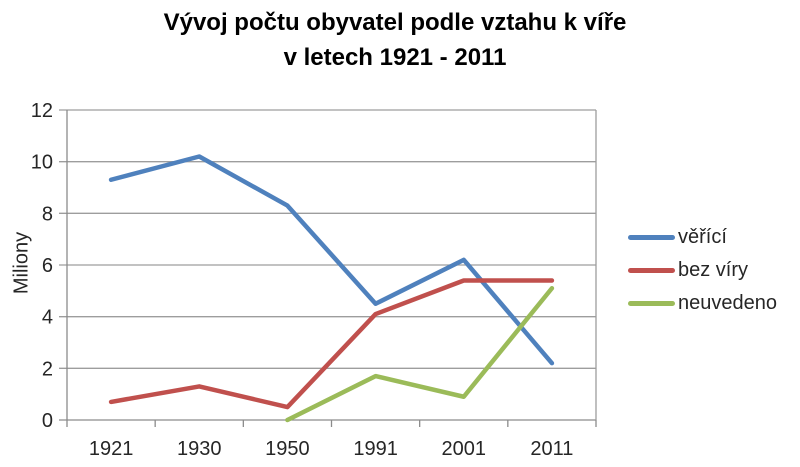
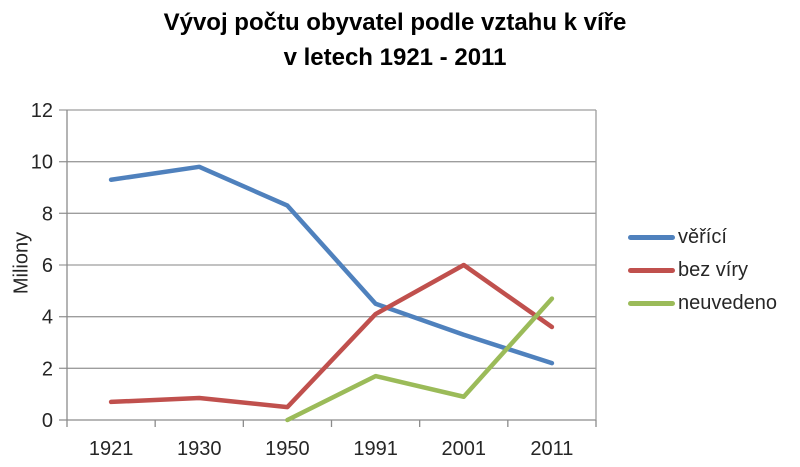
věřící/1930: 10.2 -> 9.8
bez víry/1930: 1.3 -> 0.8
věřící/2001: 6.2 -> 3.3
bez víry/2001: 5.4 -> 6.0
bez víry/2011: 5.4 -> 3.6
neuvedeno/2011: 5.1 -> 4.7
